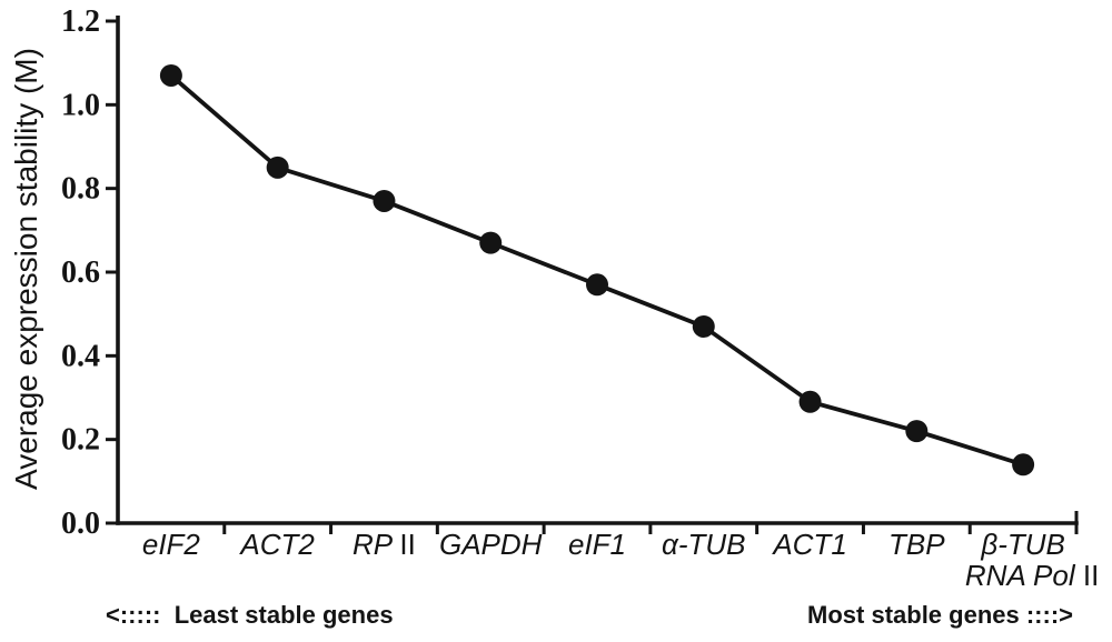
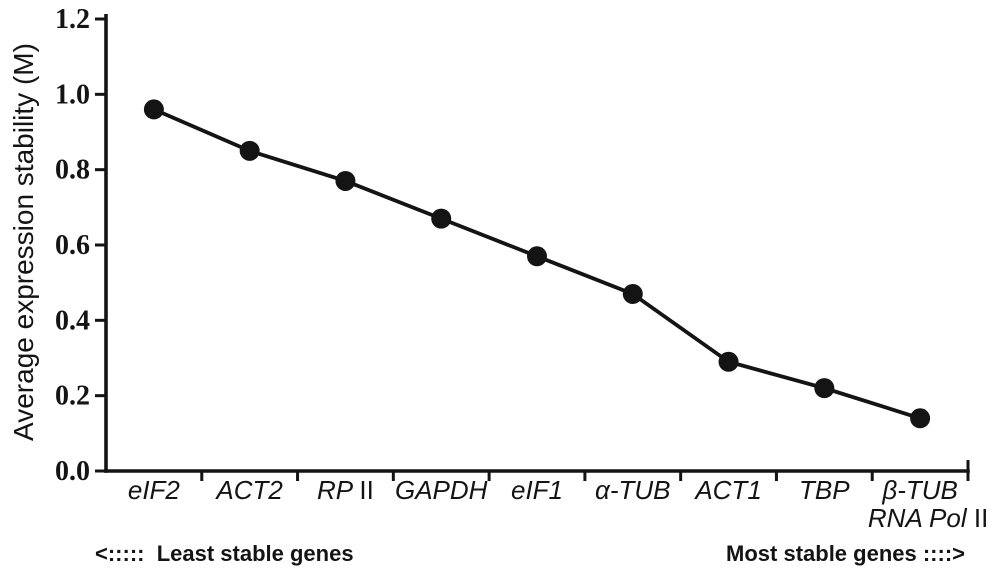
eIF2: 1.07 -> 0.96
